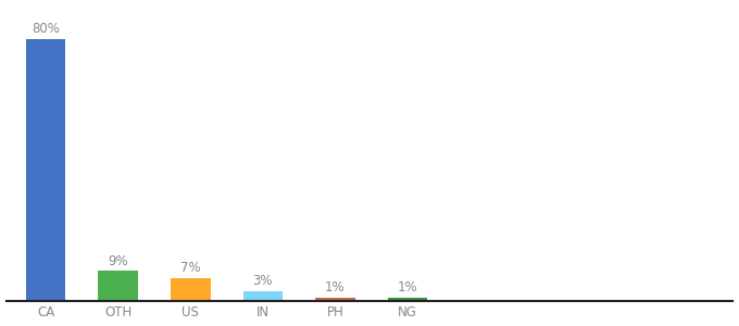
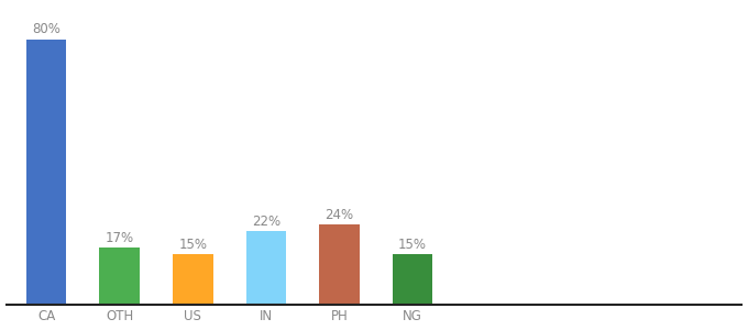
OTH: 9% -> 17%
US: 7% -> 15%
IN: 3% -> 22%
PH: 1% -> 24%
NG: 1% -> 15%
